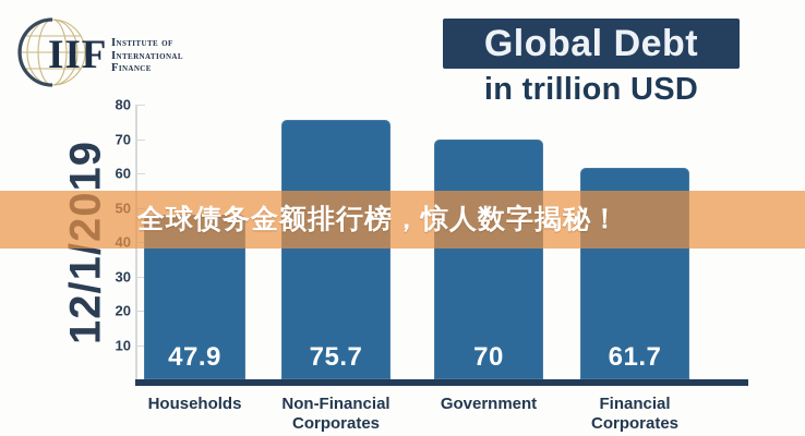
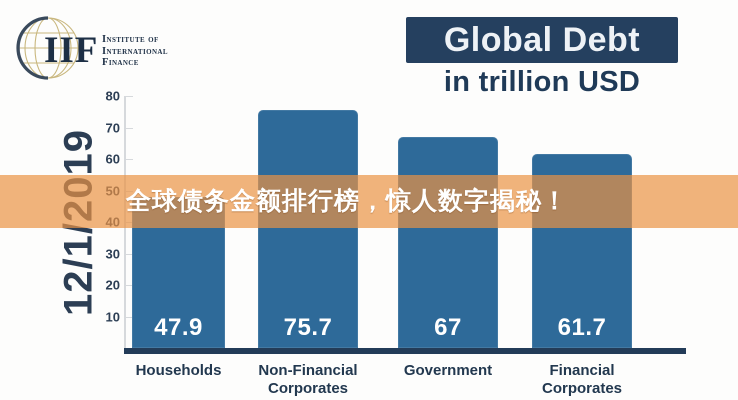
Government: 70 -> 67
